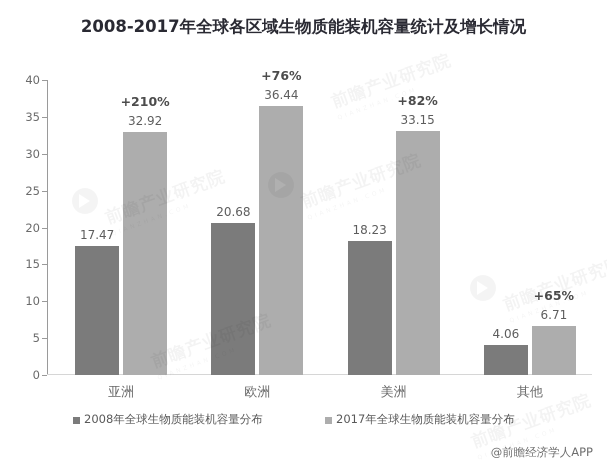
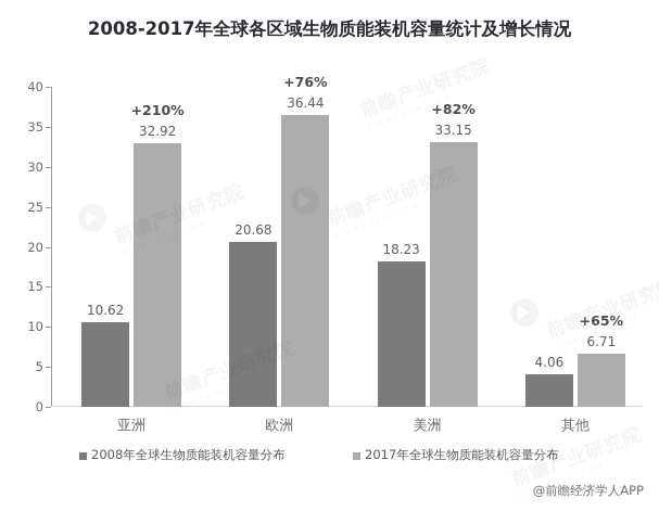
2008年全球生物质能装机容量分布/亚洲: 17.47 -> 10.62
